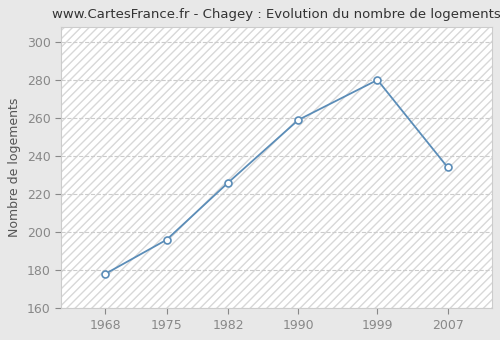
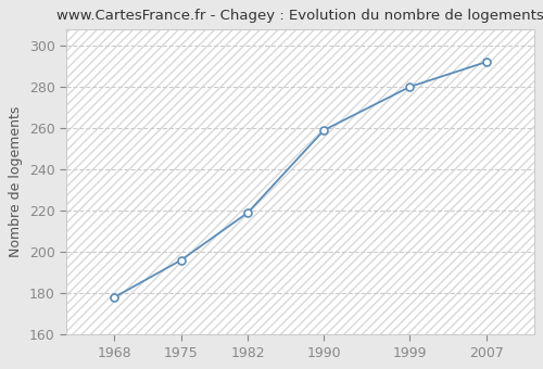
1982: 226 -> 219
2007: 234 -> 292
